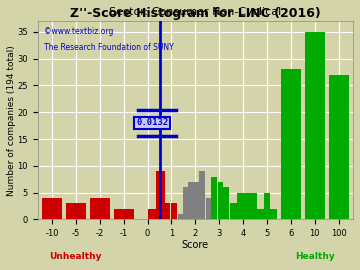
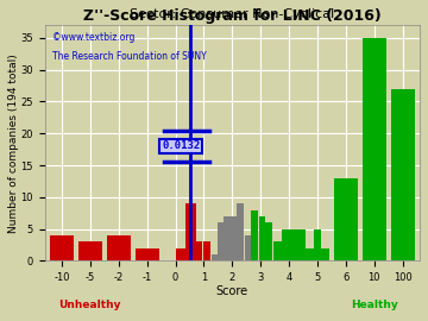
6: 28 -> 13
